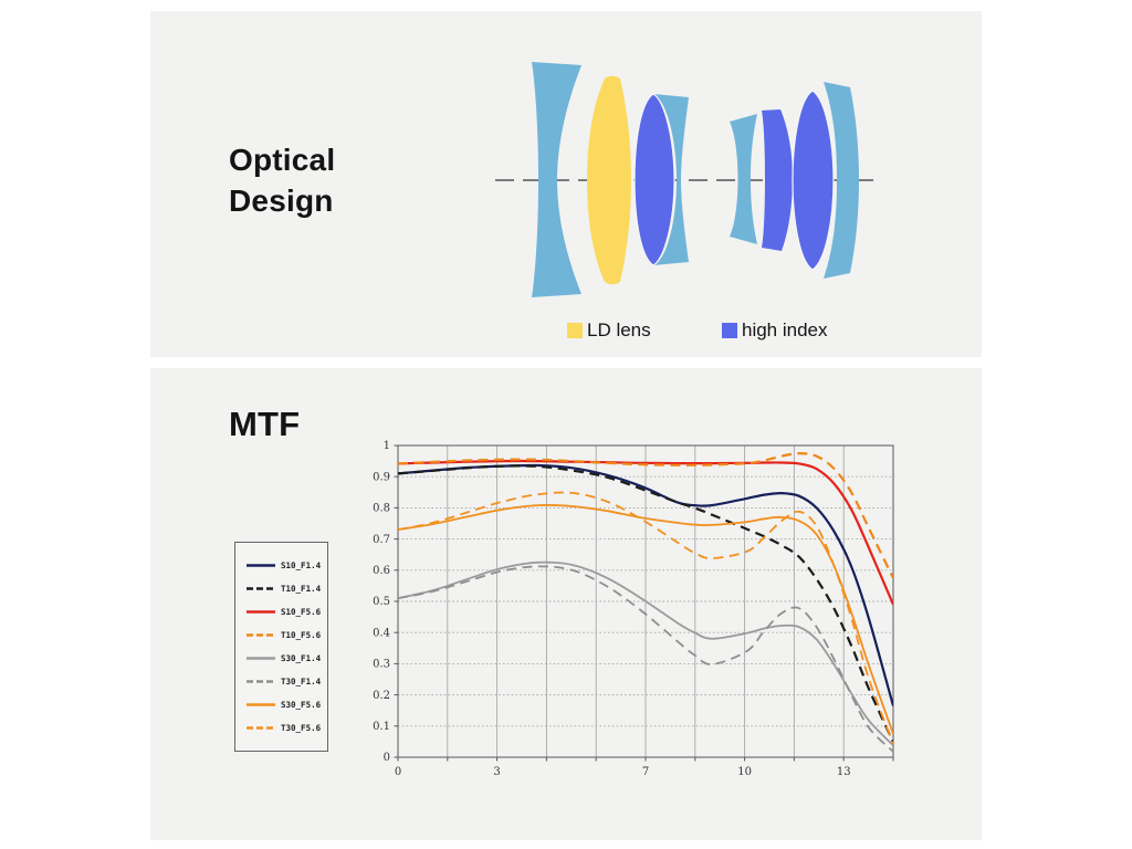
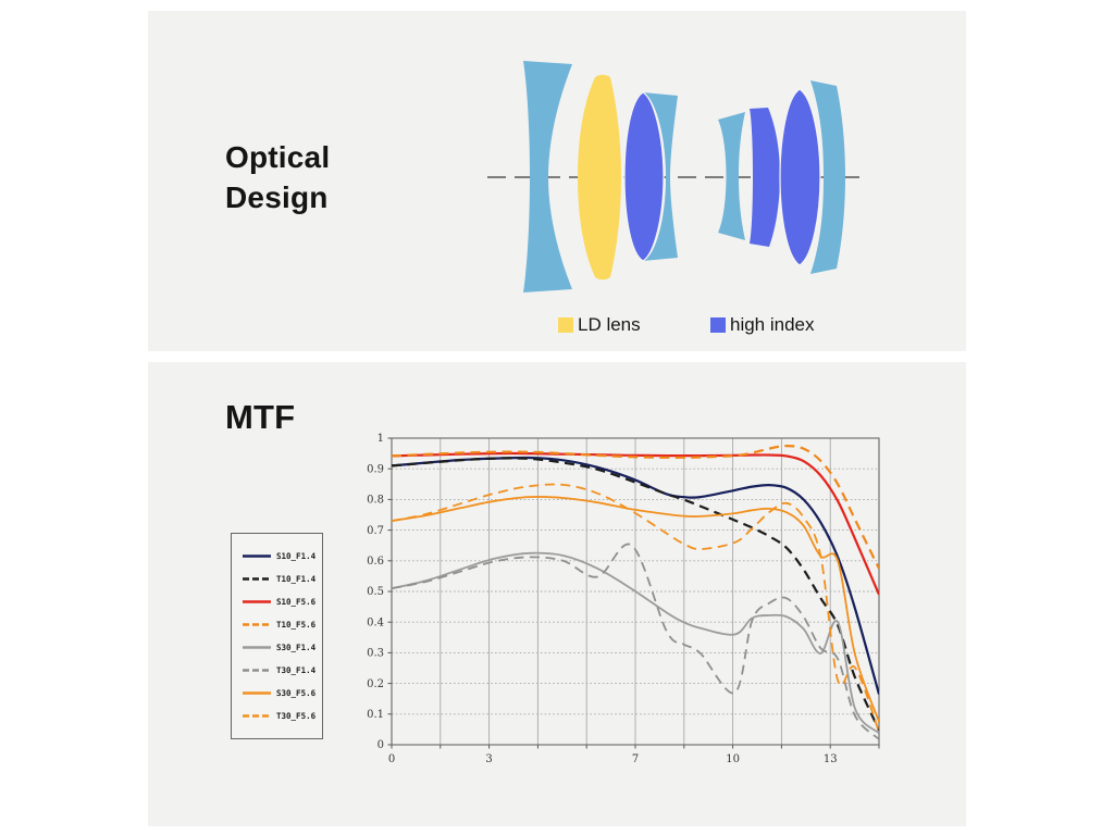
T30_F1.4/7: 0.47 -> 0.65
S30_F1.4/10: 0.40 -> 0.36
T30_F1.4/10: 0.34 -> 0.17
T10_F1.4/13: 0.36 -> 0.39
S30_F1.4/13: 0.20 -> 0.40
T30_F1.4/13: 0.20 -> 0.28
S30_F5.6/13: 0.47 -> 0.60
T30_F5.6/13: 0.45 -> 0.21
